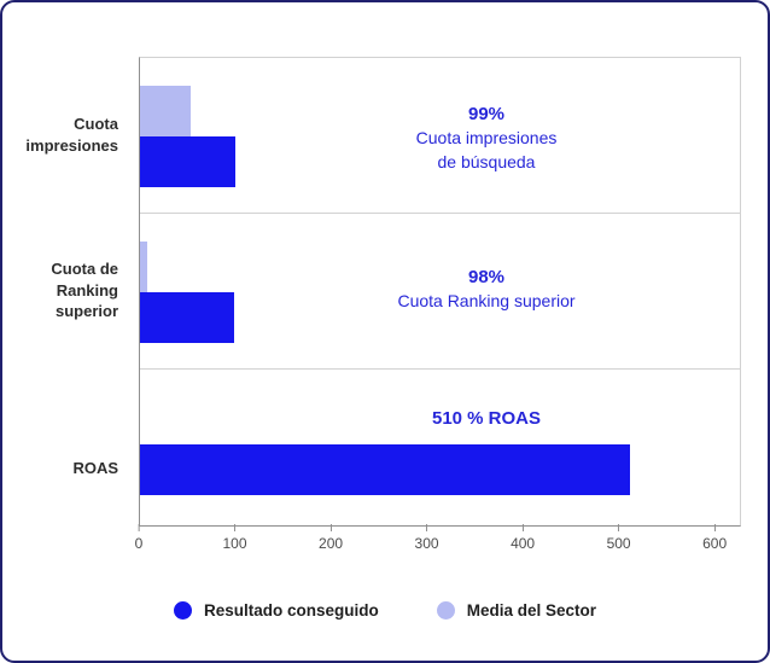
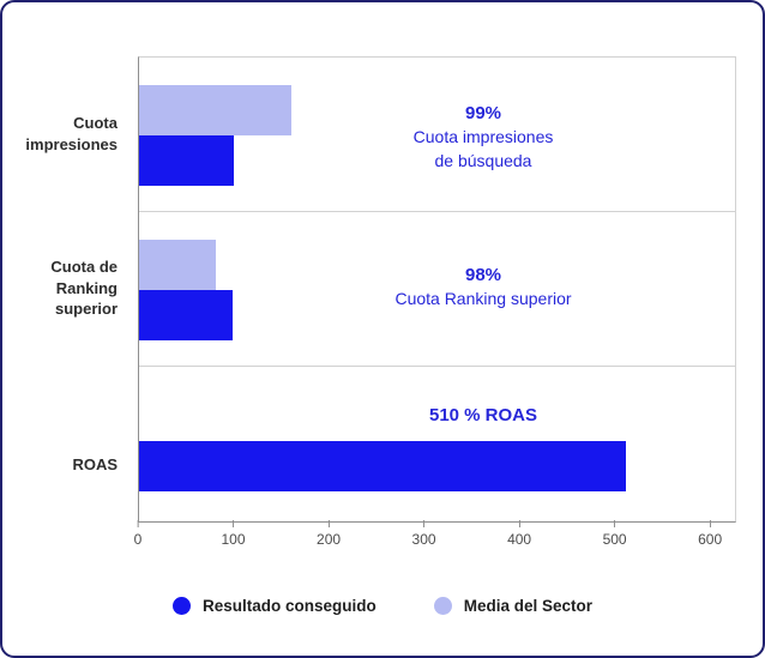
Media del Sector/Cuota impresiones: 50 -> 160
Media del Sector/Cuota de Ranking superior: 10 -> 80
